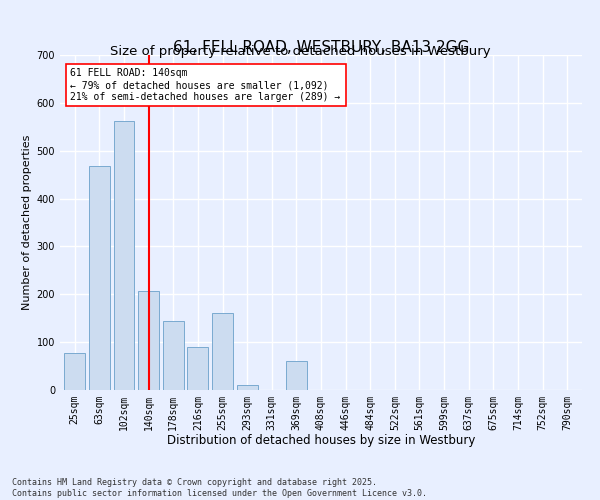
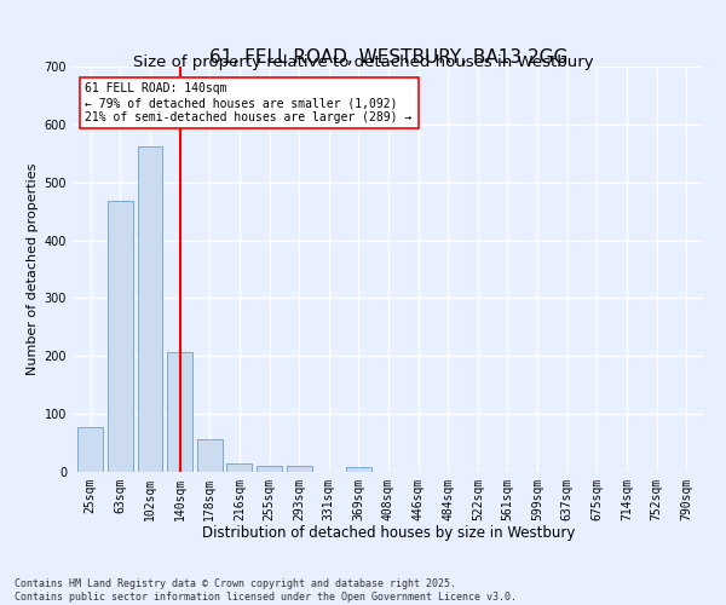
178sqm: 145 -> 57
216sqm: 90 -> 15
255sqm: 160 -> 10
369sqm: 60 -> 8
